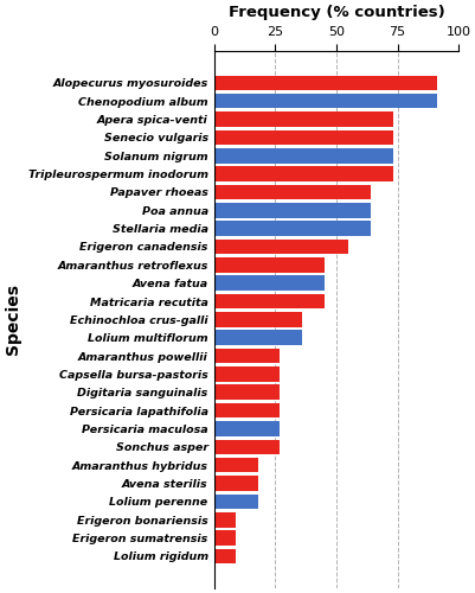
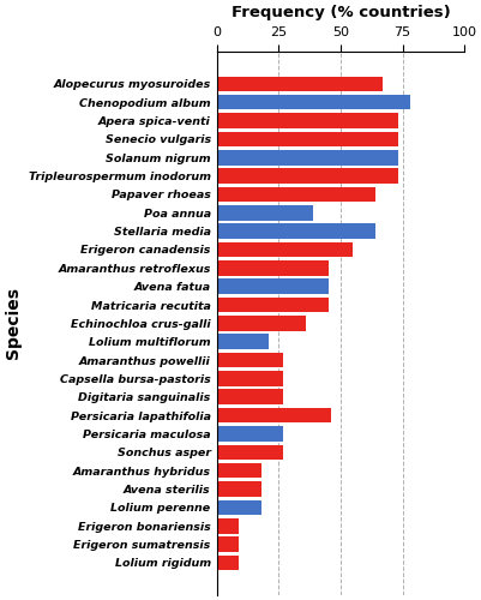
Alopecurus myosuroides: 91 -> 67
Chenopodium album: 91 -> 78
Poa annua: 64 -> 39
Lolium multiflorum: 36 -> 21
Persicaria lapathifolia: 27 -> 46
